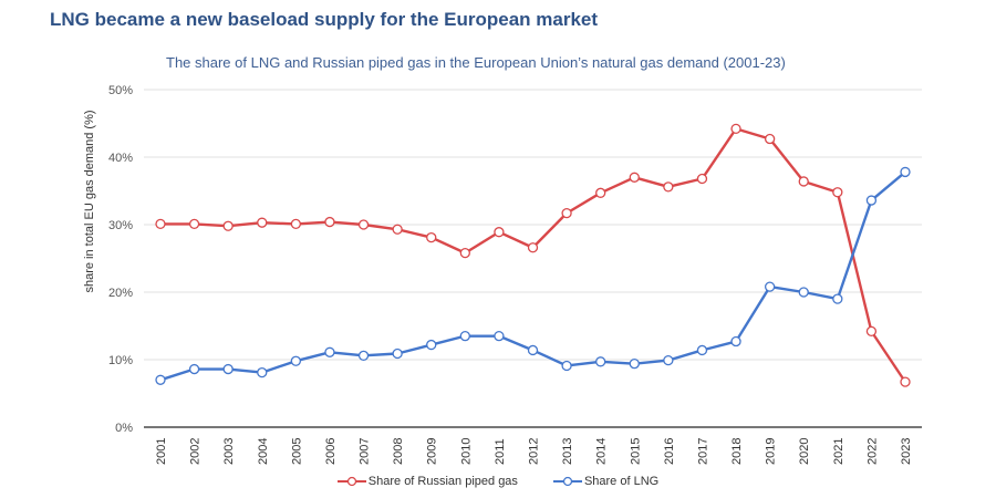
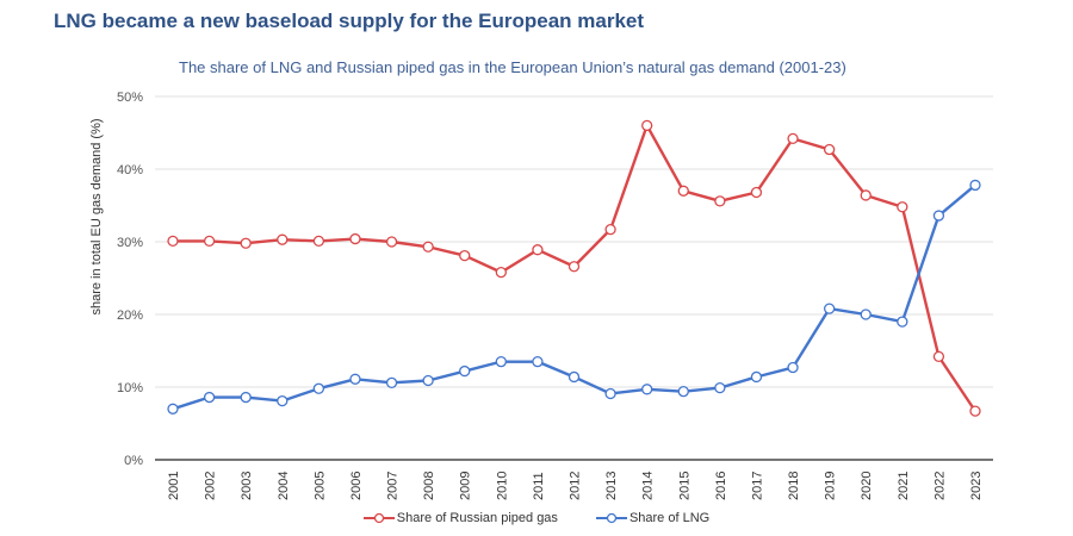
Share of Russian piped gas/2014: 35% -> 46%
